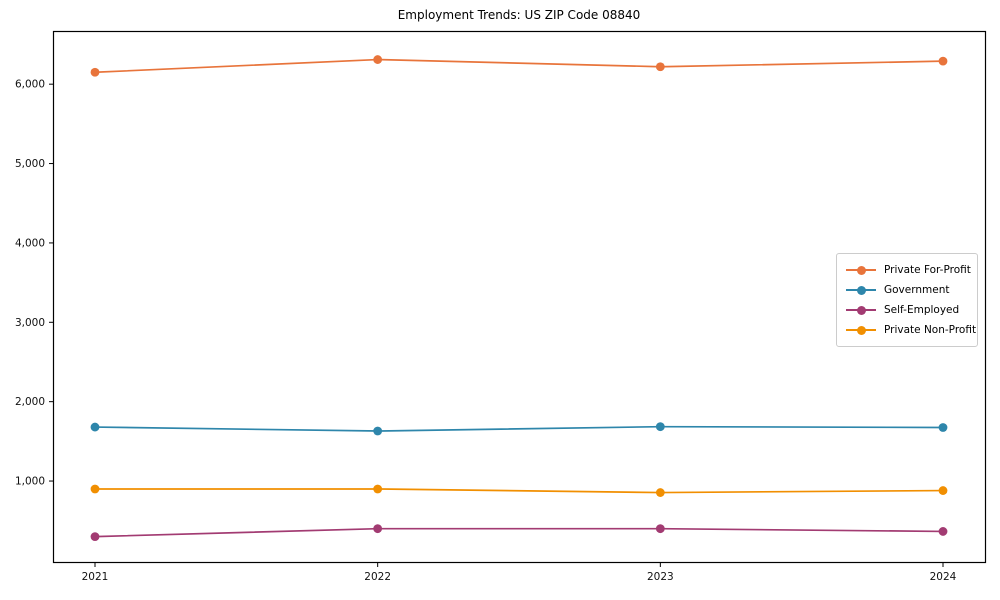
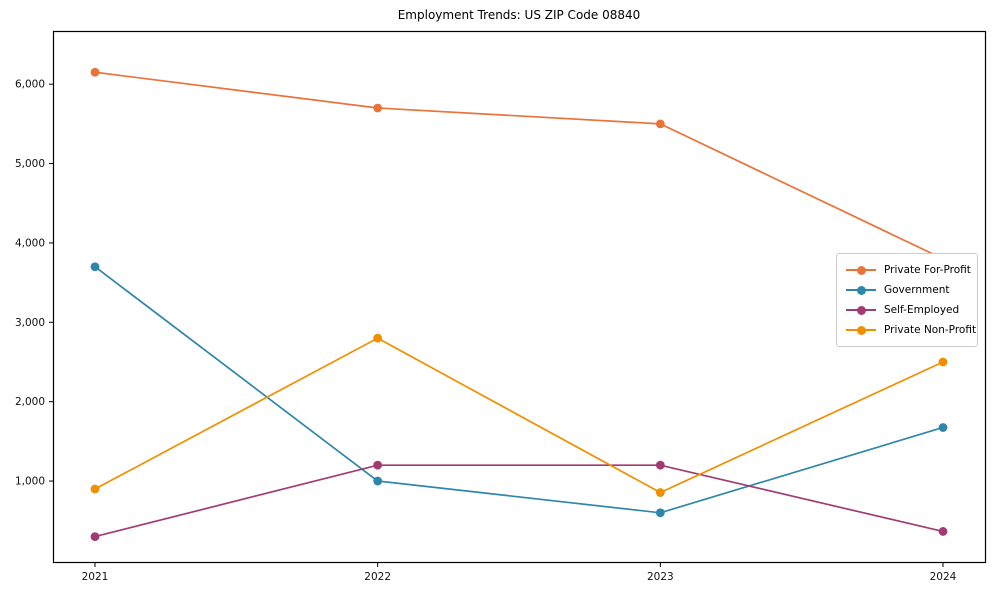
Government/2021: 1700 -> 3700
Private For-Profit/2022: 6300 -> 5700
Government/2022: 1600 -> 1000
Self-Employed/2022: 400 -> 1200
Private Non-Profit/2022: 900 -> 2800
Private For-Profit/2023: 6200 -> 5500
Government/2023: 1700 -> 600
Self-Employed/2023: 400 -> 1200
Private For-Profit/2024: 6300 -> 3800
Private Non-Profit/2024: 900 -> 2500
